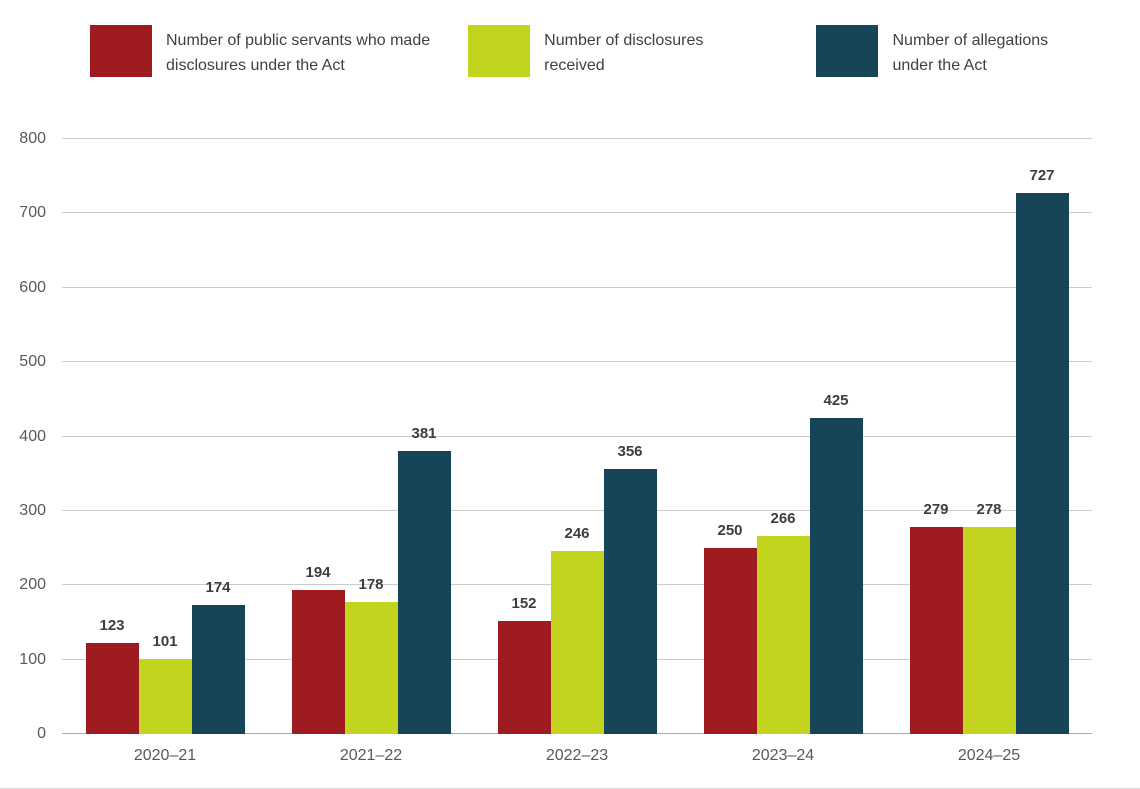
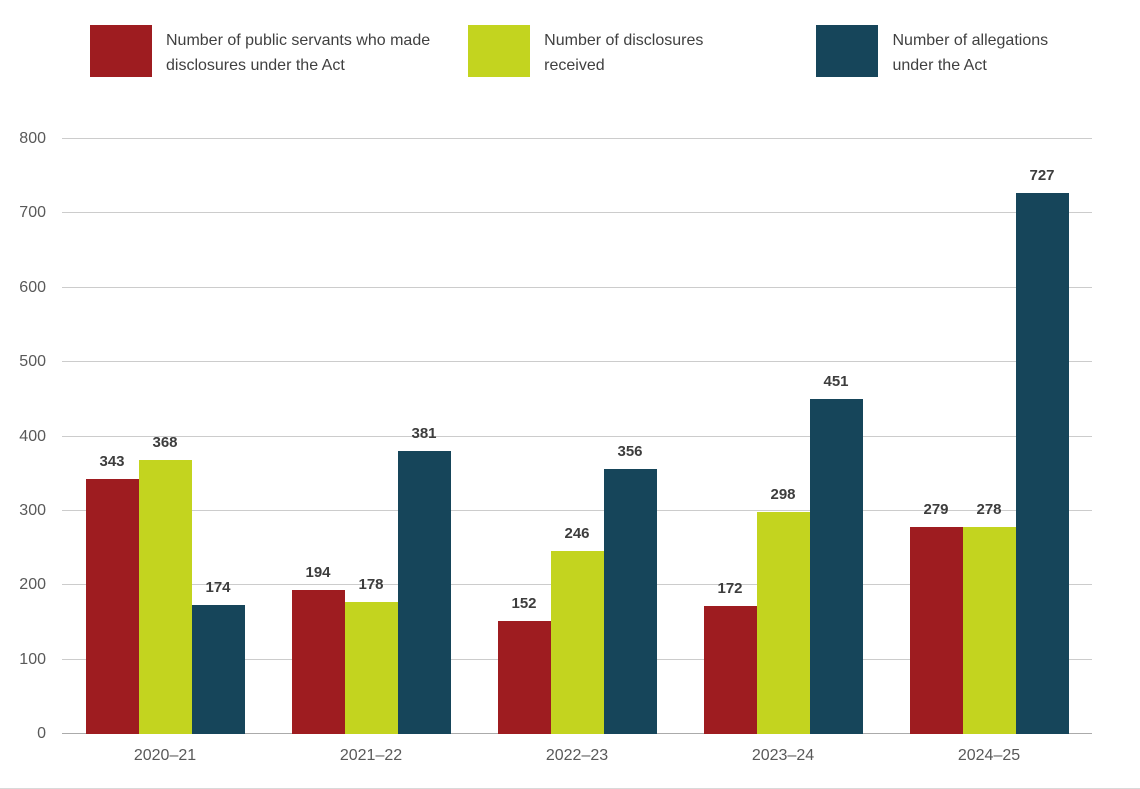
Number of public servants who made disclosures under the Act/2020–21: 123 -> 343
Number of disclosures received/2020–21: 101 -> 368
Number of public servants who made disclosures under the Act/2023–24: 250 -> 172
Number of disclosures received/2023–24: 266 -> 298
Number of allegations under the Act/2023–24: 425 -> 451
